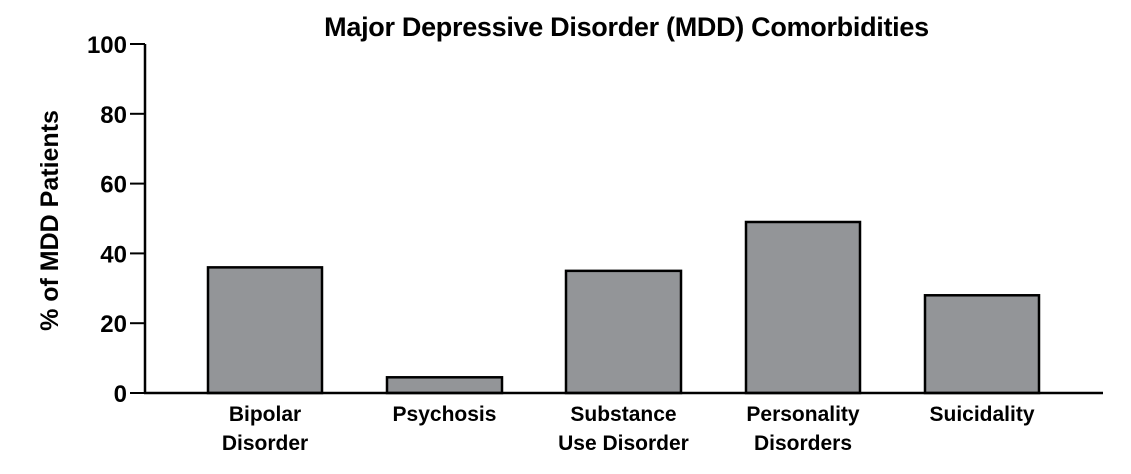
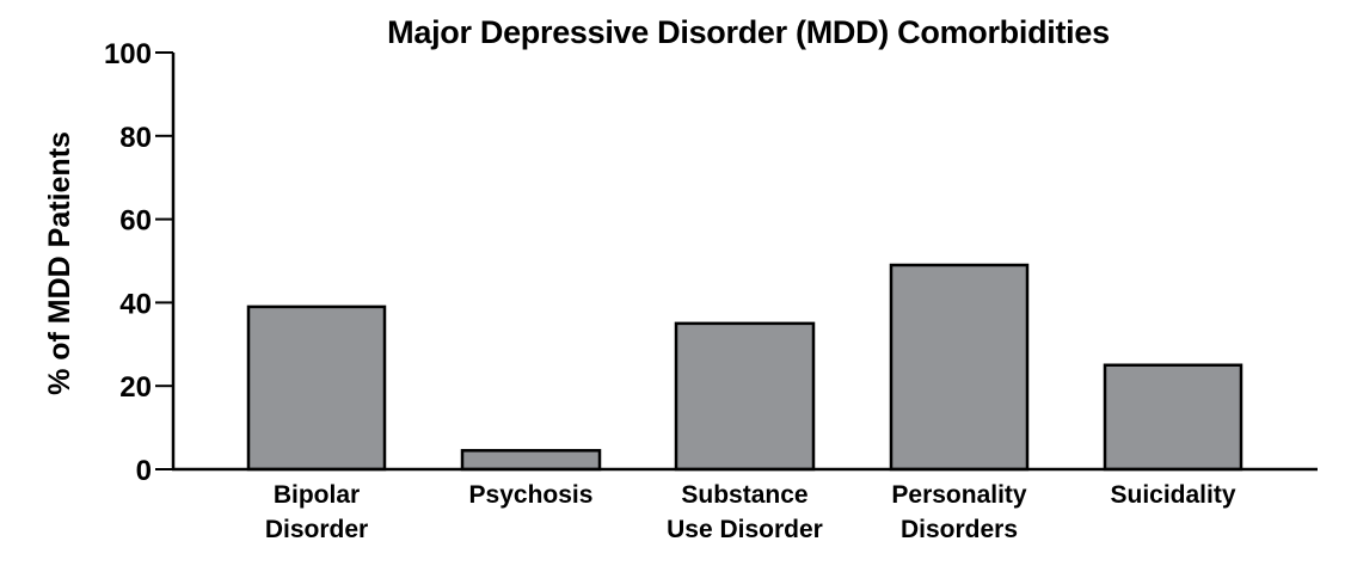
Bipolar Disorder: 36 -> 39
Suicidality: 28 -> 25
